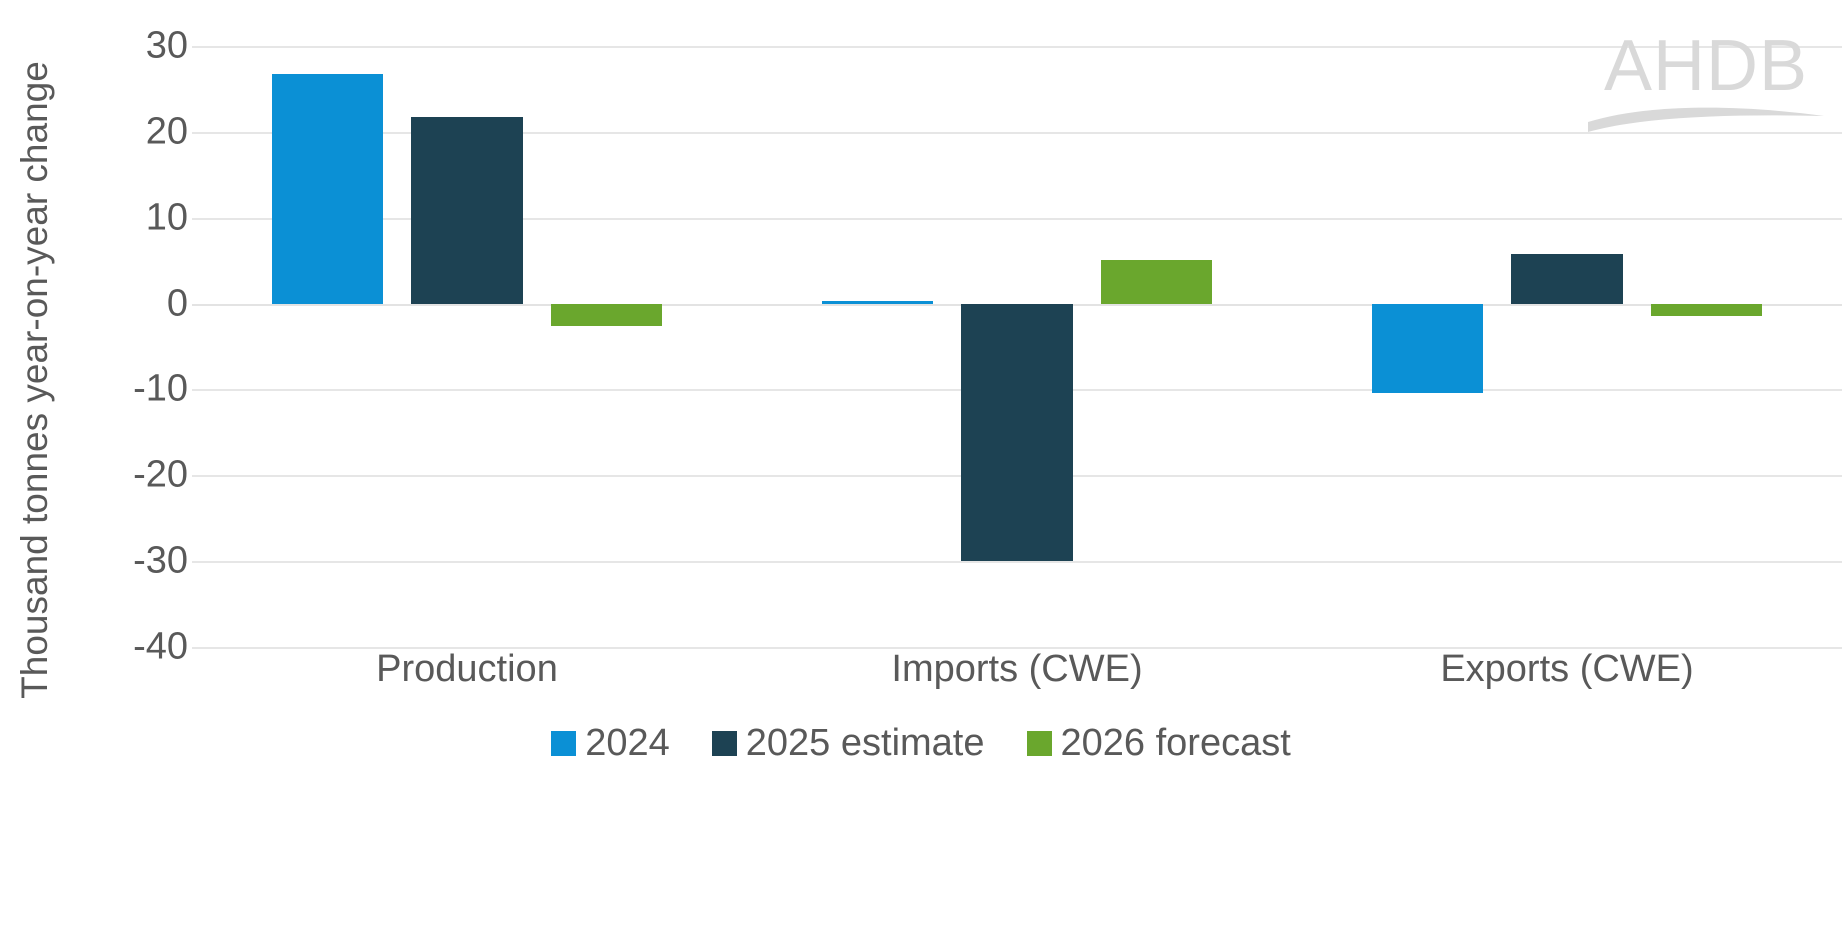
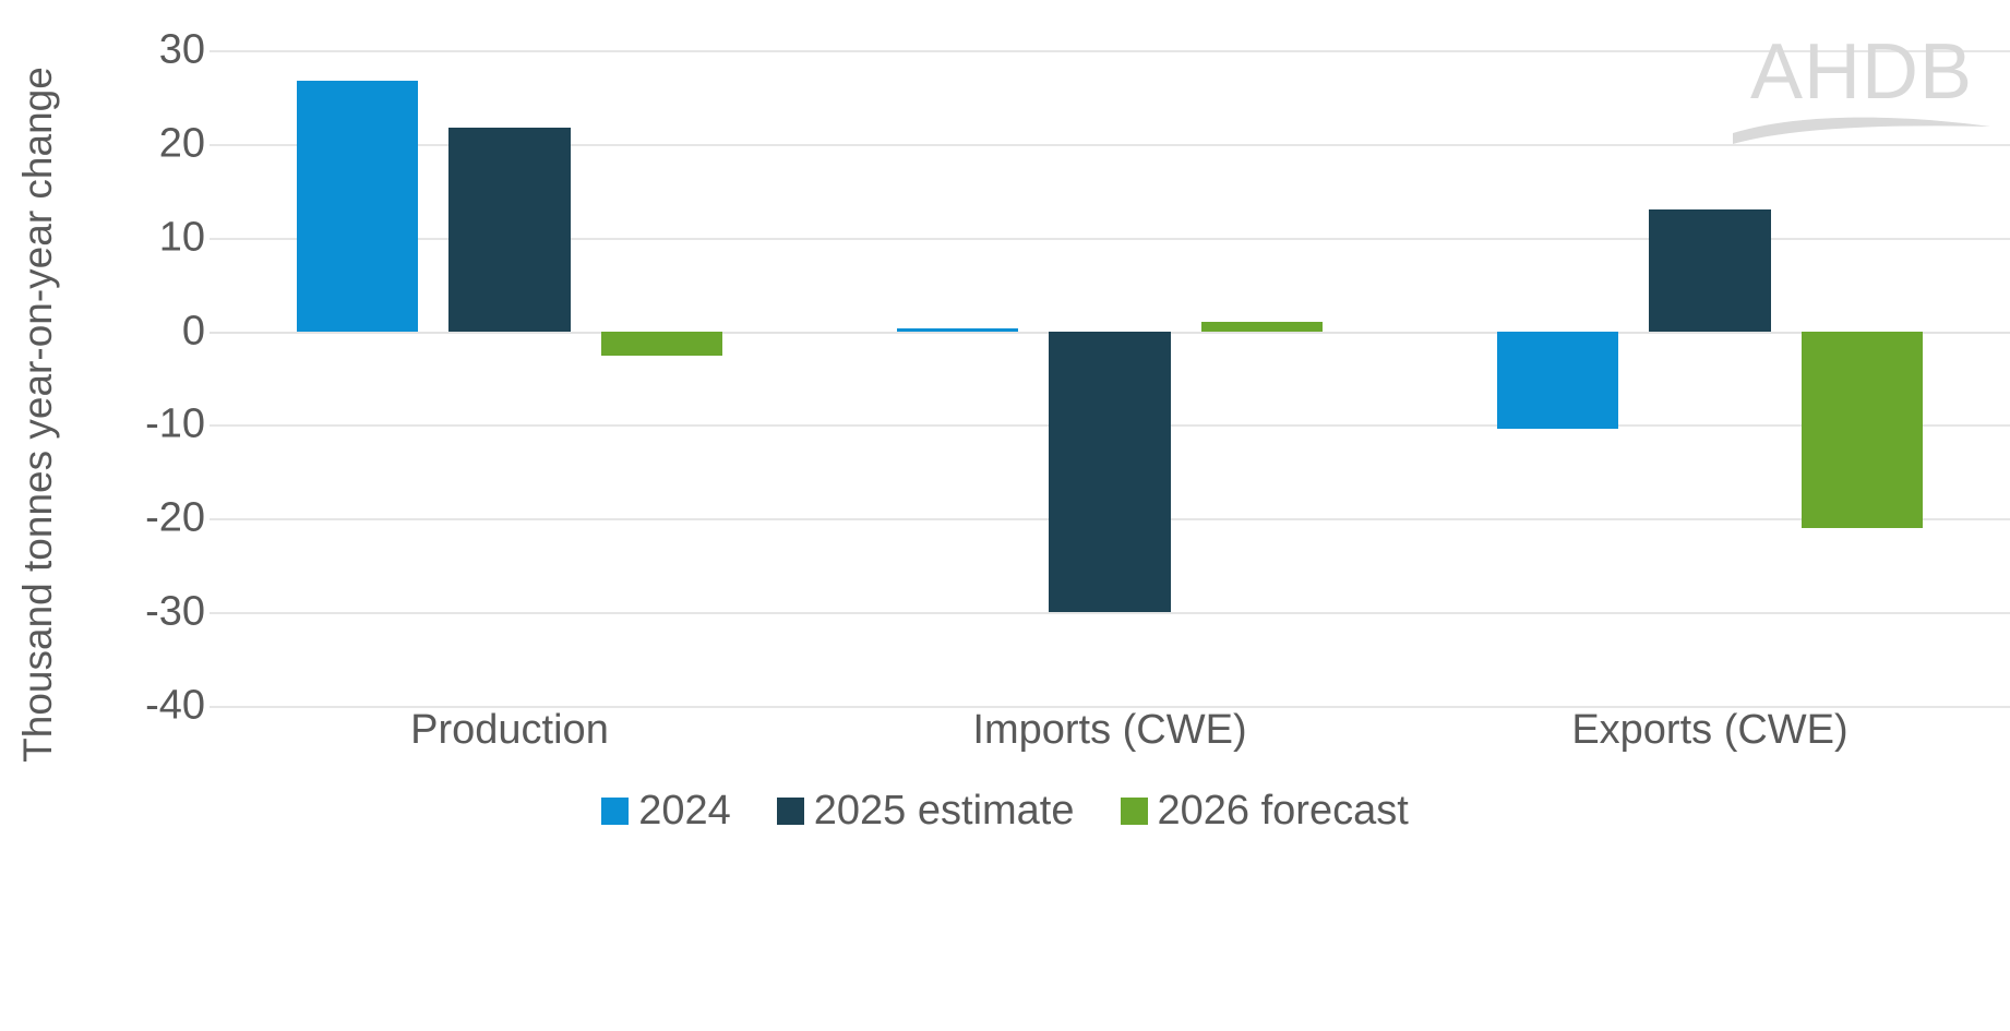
2026 forecast/Imports (CWE): 5 -> 1
2025 estimate/Exports (CWE): 6 -> 13
2026 forecast/Exports (CWE): -1 -> -21
